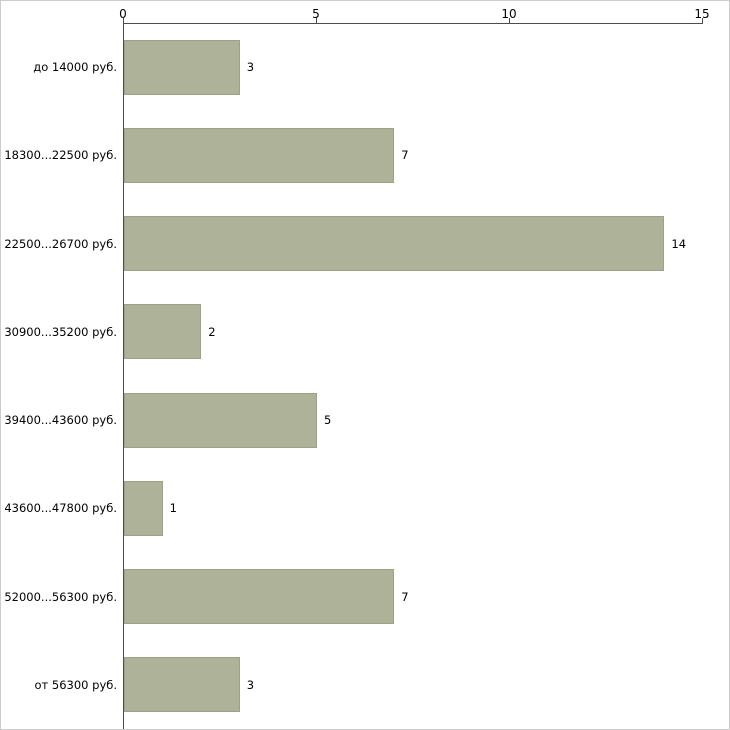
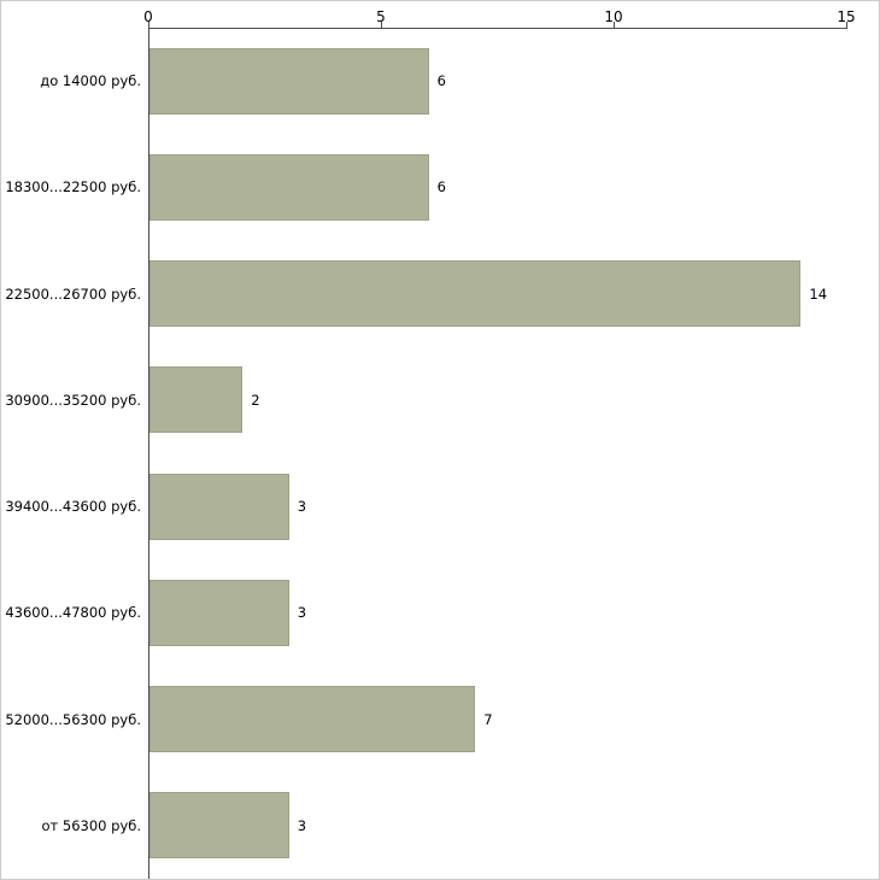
до 14000 руб.: 3 -> 6
18300...22500 руб.: 7 -> 6
39400...43600 руб.: 5 -> 3
43600...47800 руб.: 1 -> 3
